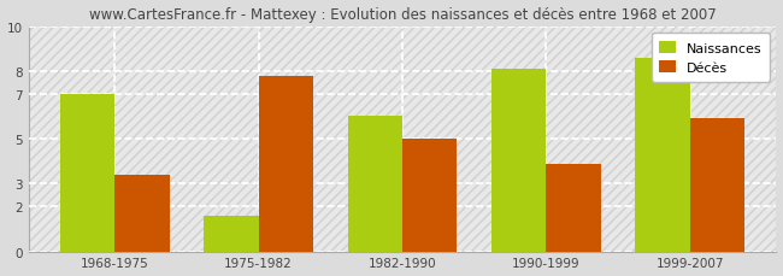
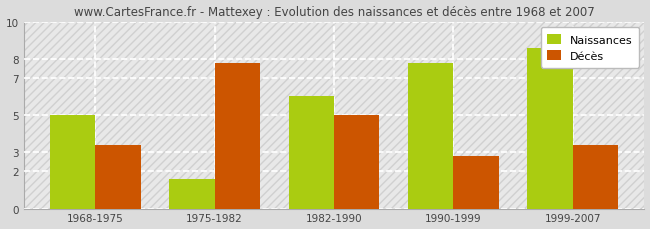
Naissances/1968-1975: 7.0 -> 5.0
Naissances/1990-1999: 8.1 -> 7.8
Décès/1990-1999: 3.9 -> 2.8
Décès/1999-2007: 5.9 -> 3.4
